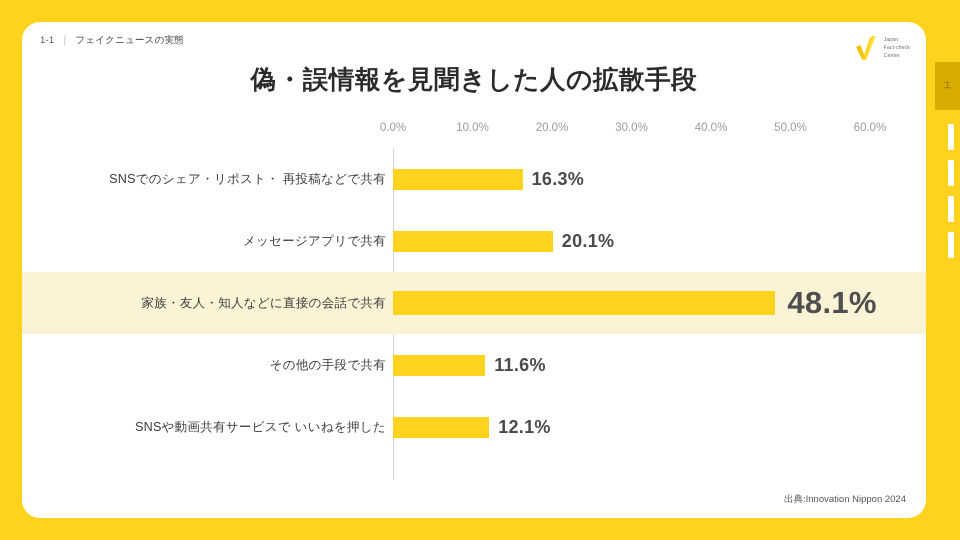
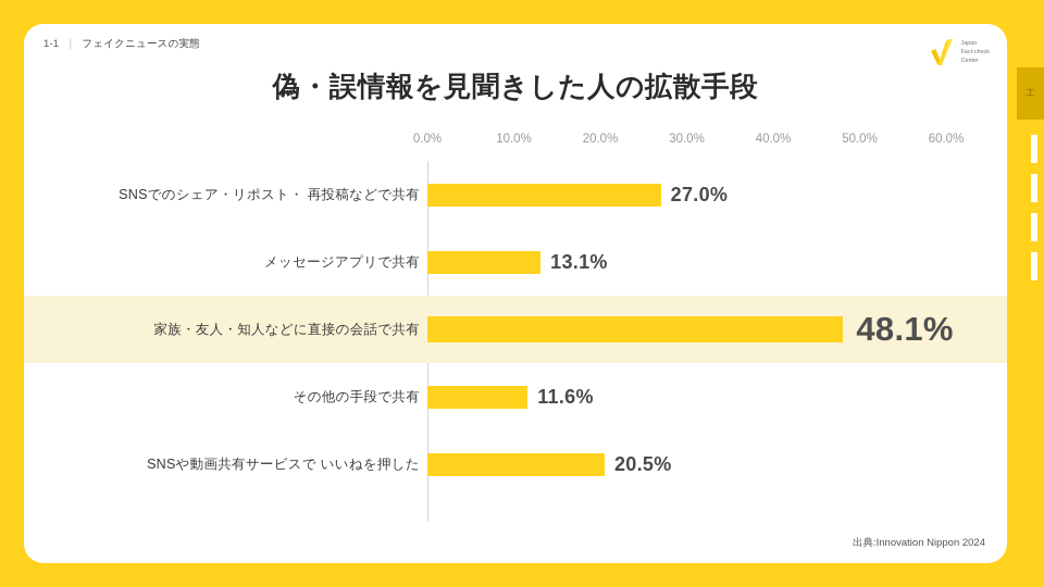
SNSでのシェア・リポスト・ 再投稿などで共有: 16.3% -> 27.0%
メッセージアプリで共有: 20.1% -> 13.1%
SNSや動画共有サービスで いいねを押した: 12.1% -> 20.5%
